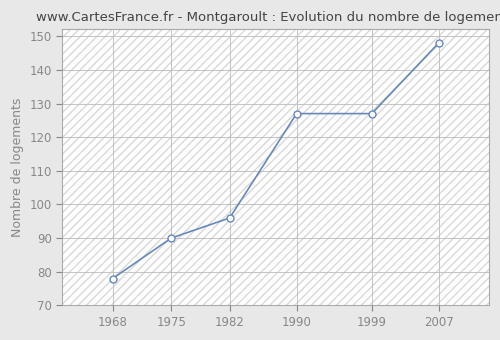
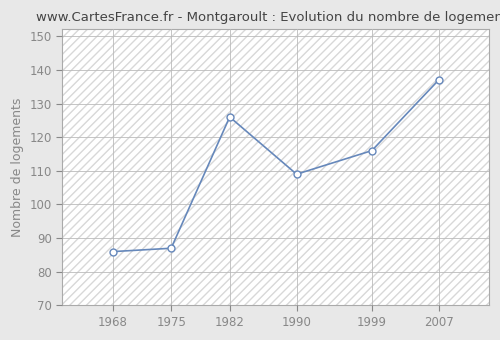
1968: 78 -> 86
1975: 90 -> 87
1982: 96 -> 126
1990: 127 -> 109
1999: 127 -> 116
2007: 148 -> 137
